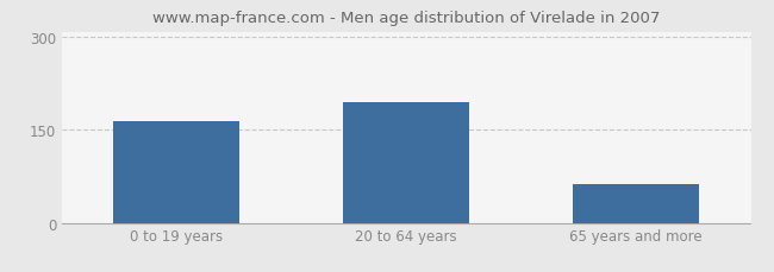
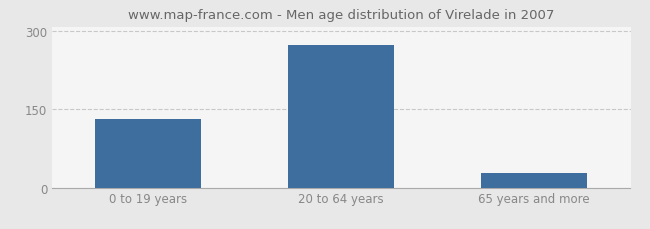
0 to 19 years: 164 -> 132
20 to 64 years: 194 -> 272
65 years and more: 62 -> 28
